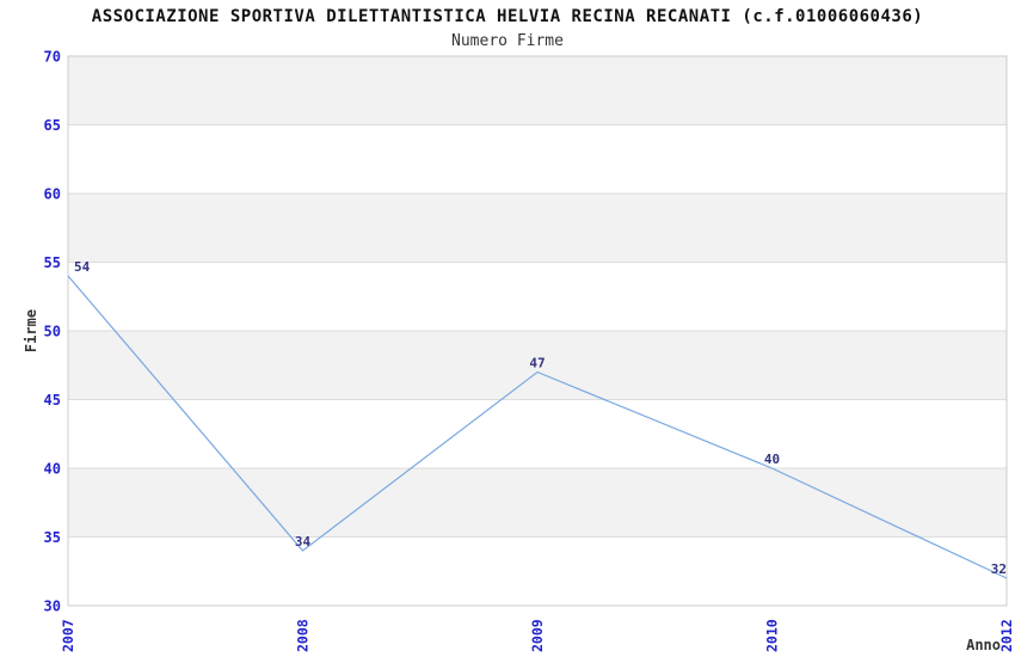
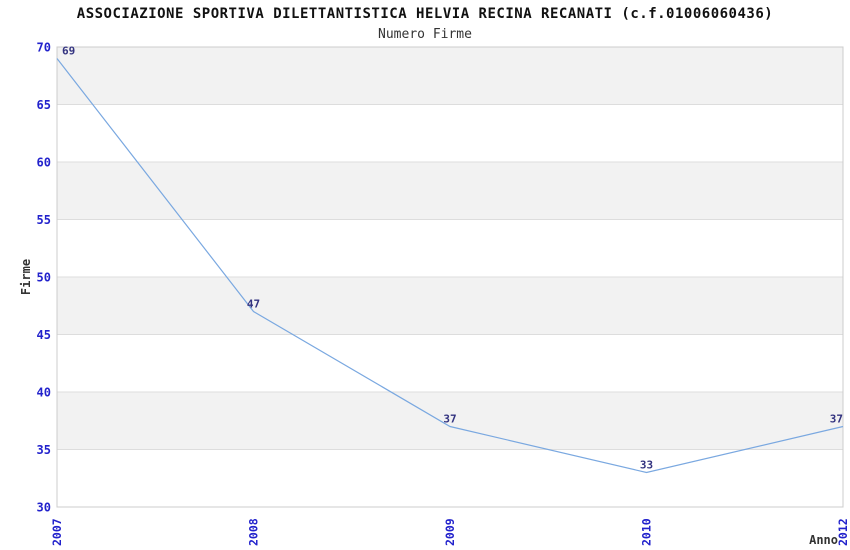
2007: 54 -> 69
2008: 34 -> 47
2009: 47 -> 37
2010: 40 -> 33
2012: 32 -> 37
